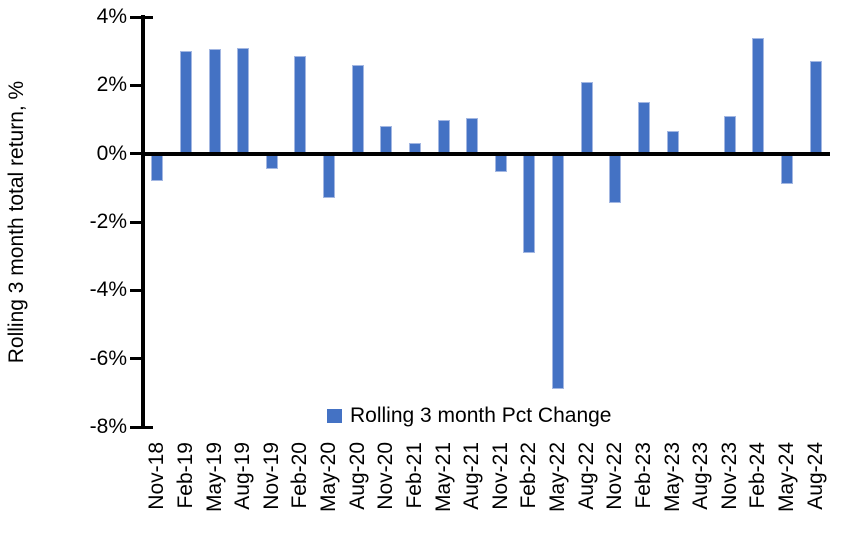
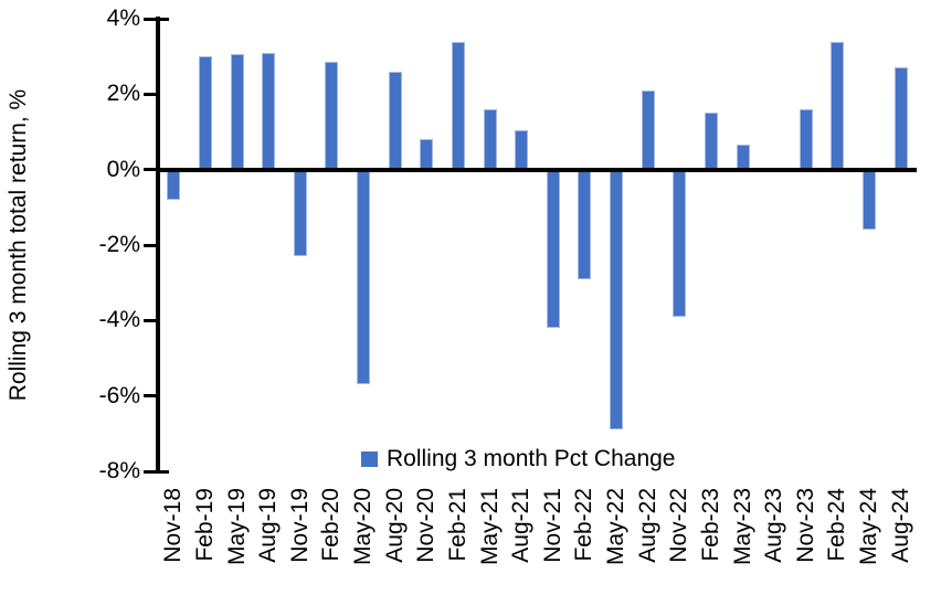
Nov-19: -0.5% -> -2.3%
May-20: -1.3% -> -5.7%
Feb-21: 0.3% -> 3.4%
May-21: 1.0% -> 1.6%
Nov-21: -0.6% -> -4.2%
Nov-22: -1.4% -> -3.9%
Nov-23: 1.1% -> 1.6%
May-24: -0.9% -> -1.6%
